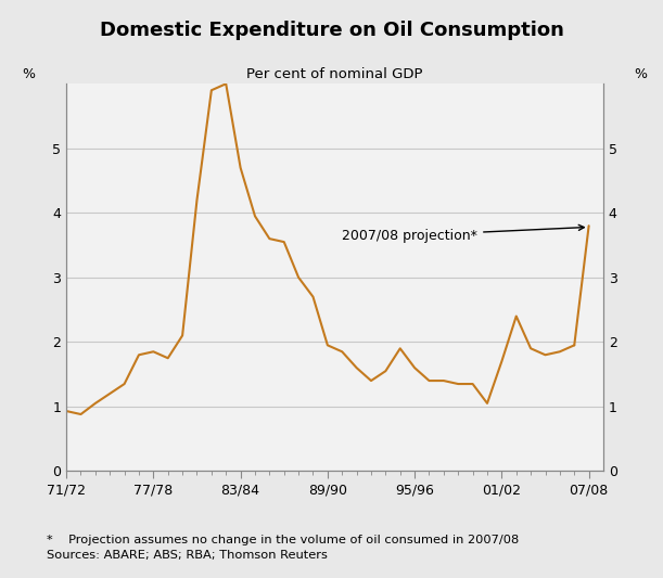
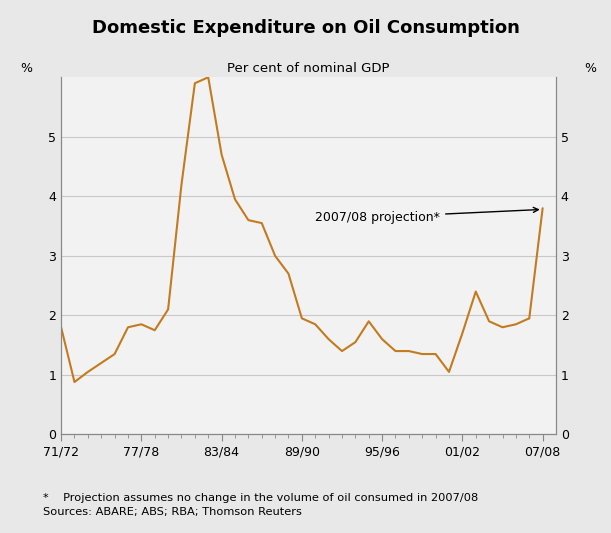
71/72: 0.93 -> 1.80
